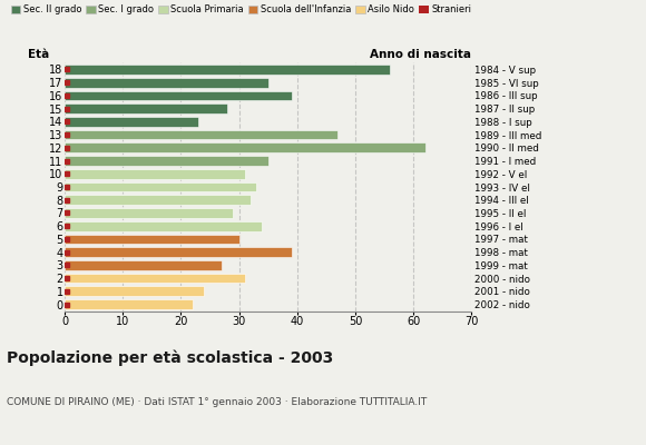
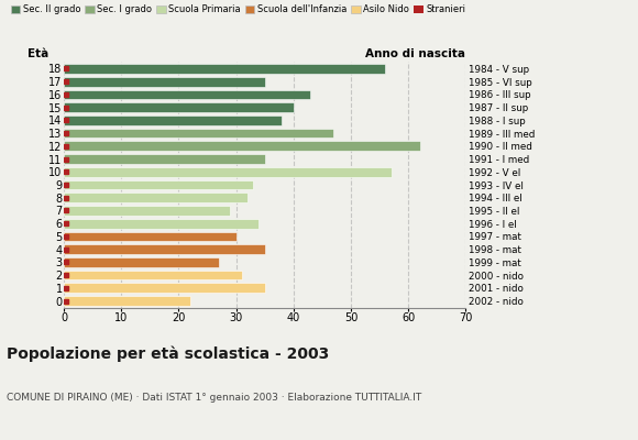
16: 39 -> 43
15: 28 -> 40
14: 23 -> 38
10: 31 -> 57
4: 39 -> 35
1: 24 -> 35
